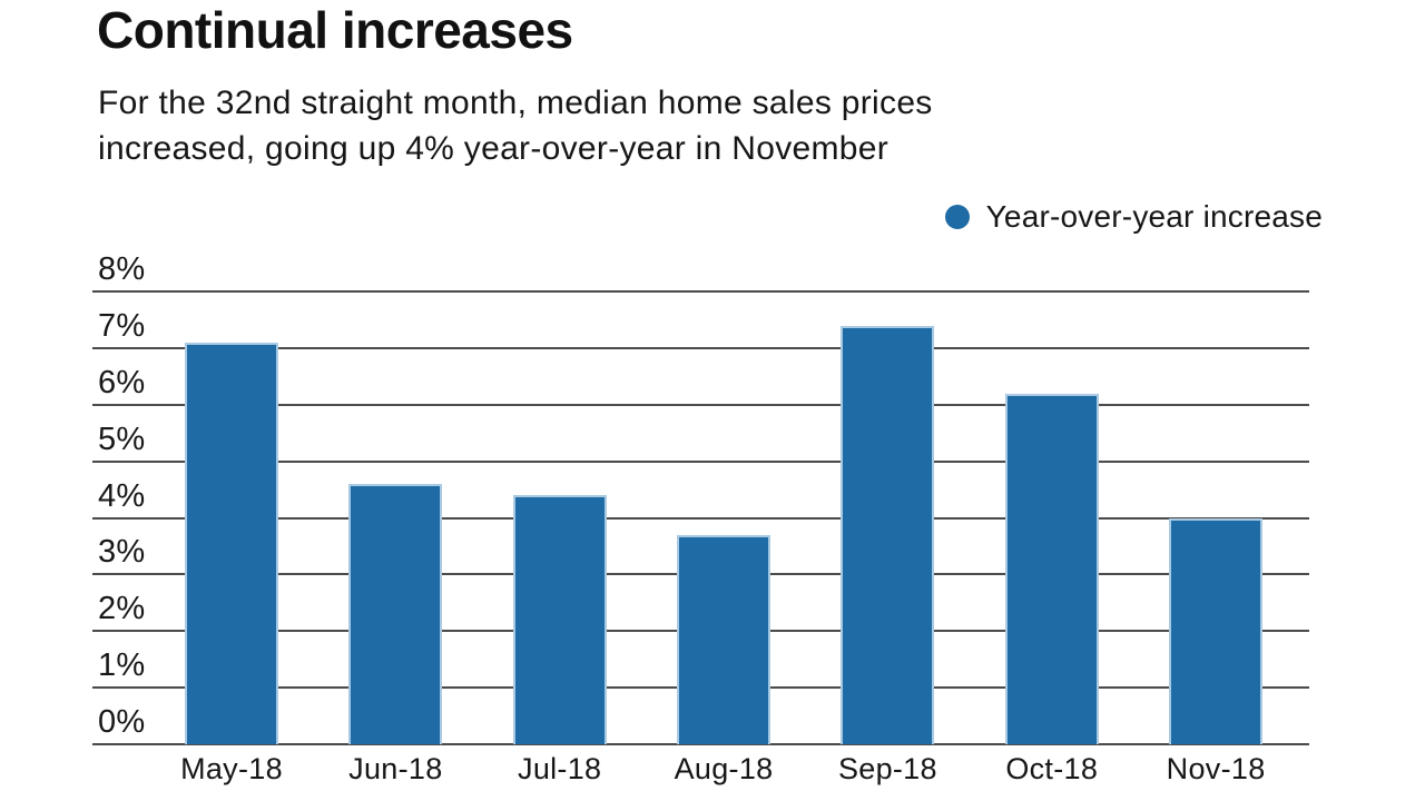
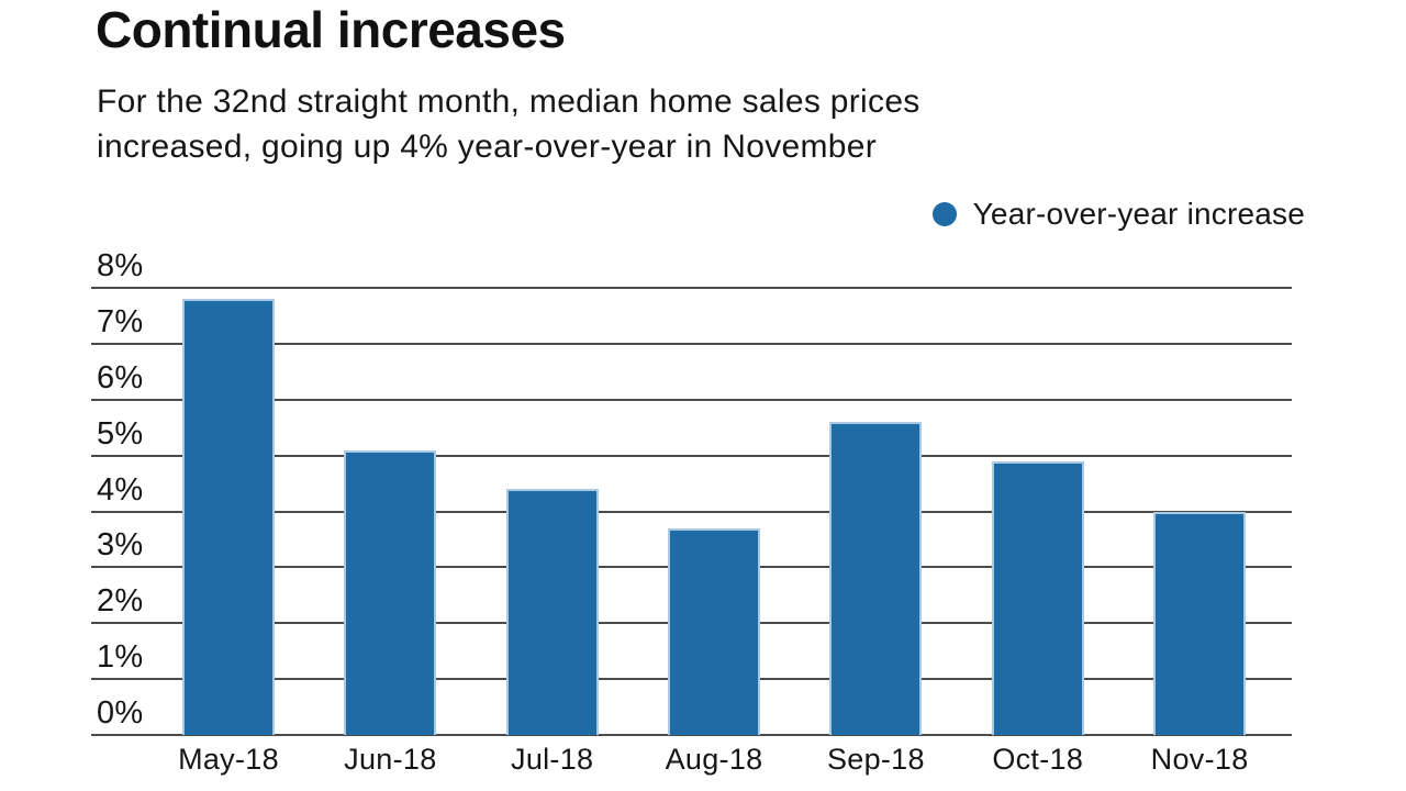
May-18: 7.1% -> 7.8%
Jun-18: 4.6% -> 5.1%
Sep-18: 7.4% -> 5.6%
Oct-18: 6.2% -> 4.9%
